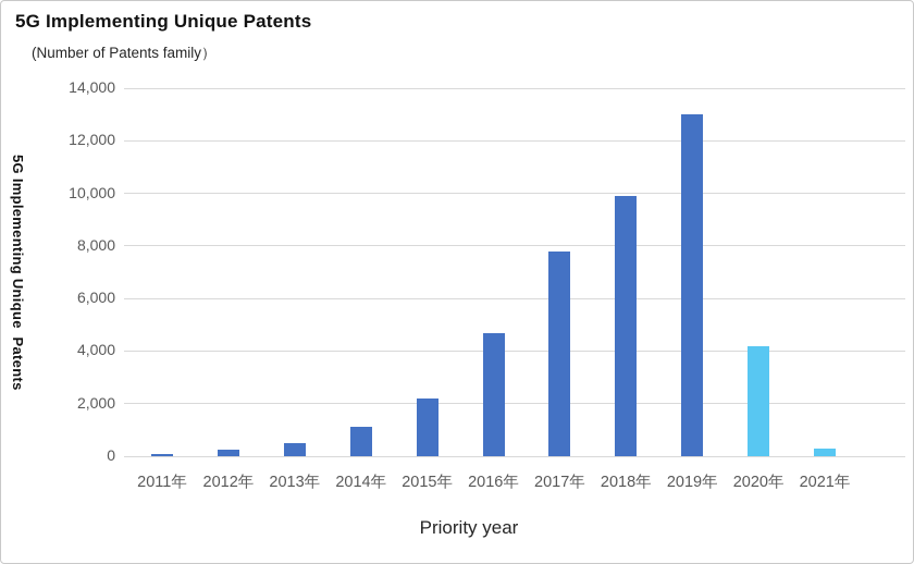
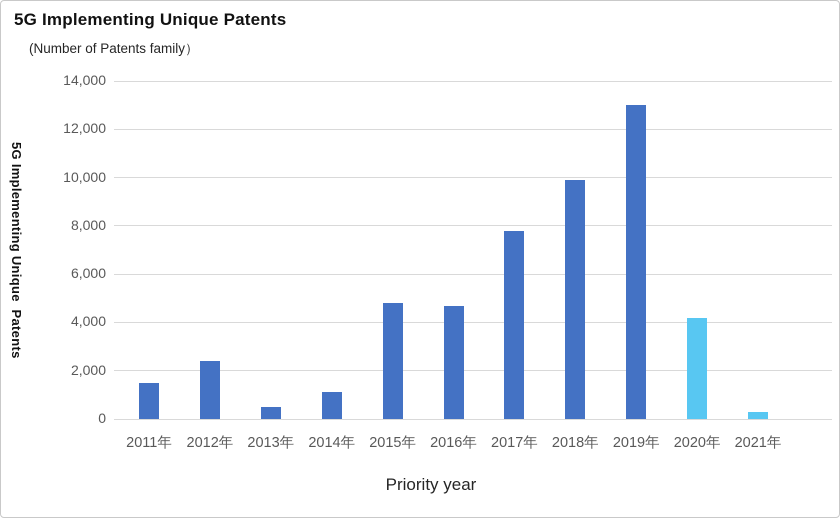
2011年: 100 -> 1500
2012年: 200 -> 2400
2015年: 2200 -> 4800
